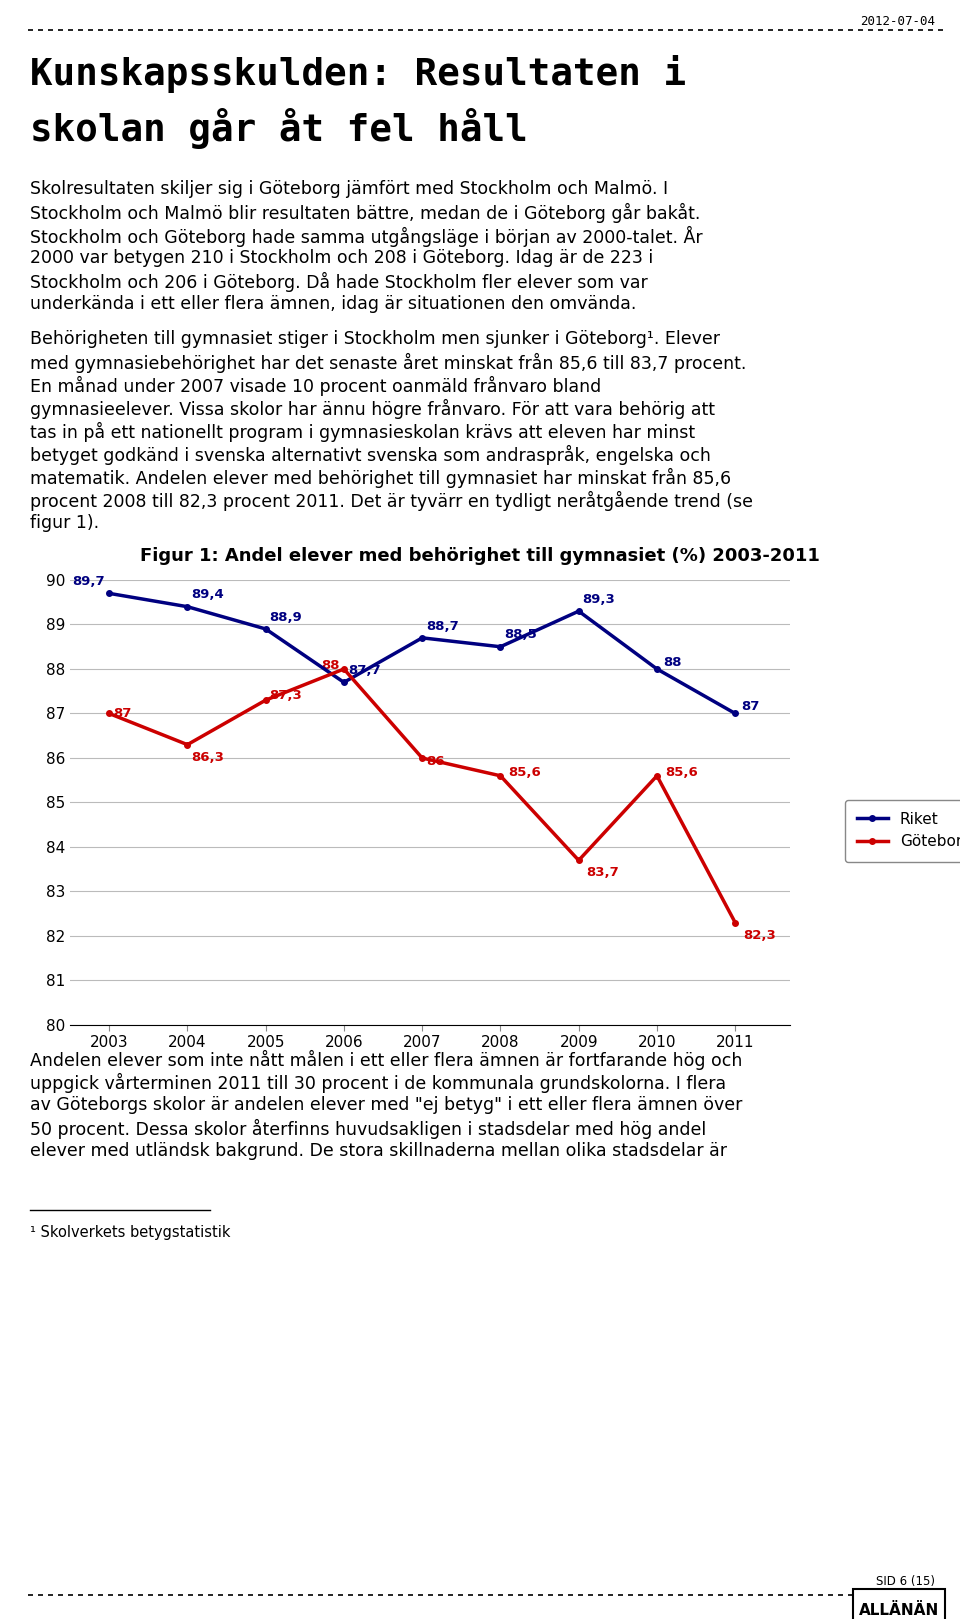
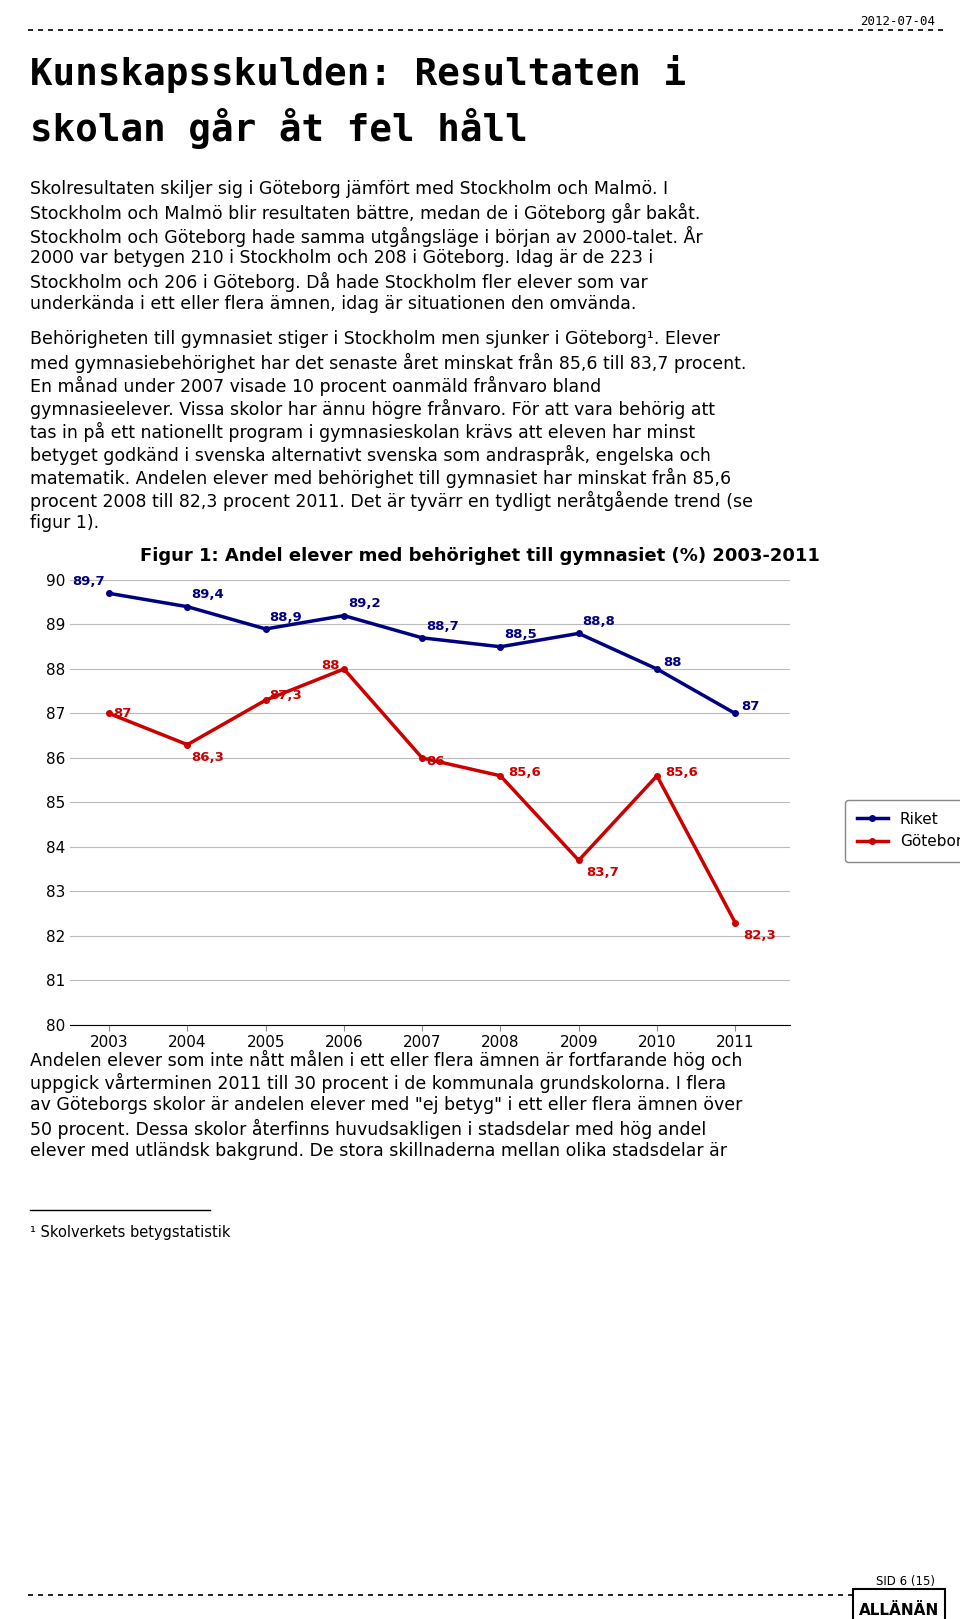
Riket/2006: 87,7 -> 89,2
Riket/2009: 89,3 -> 88,8
